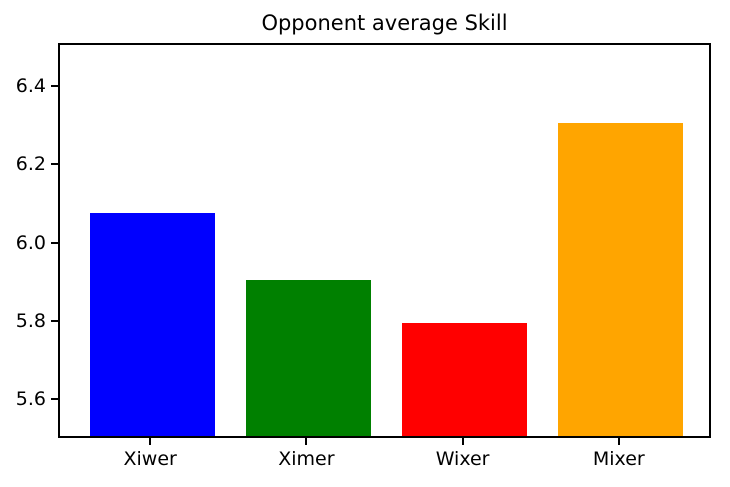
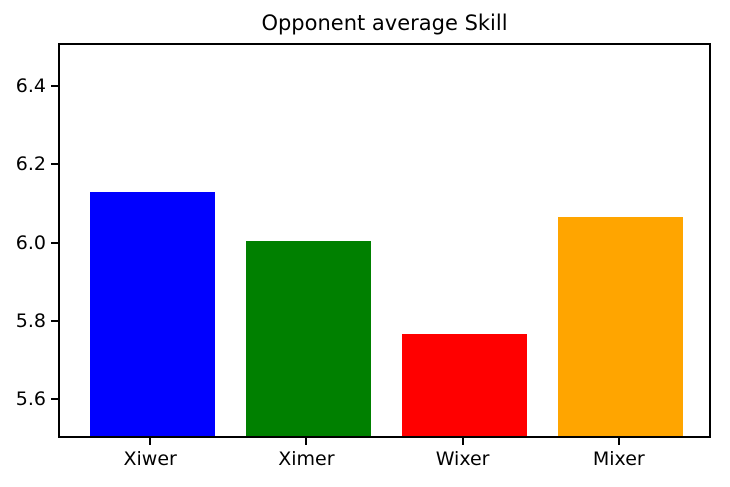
Xiwer: 6.07 -> 6.12
Ximer: 5.90 -> 6.00
Wixer: 5.79 -> 5.76
Mixer: 6.30 -> 6.06
